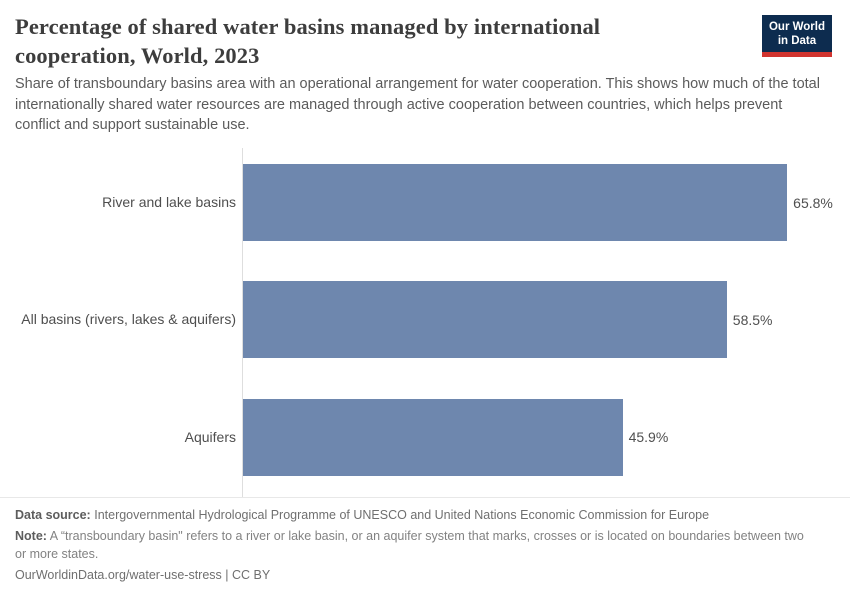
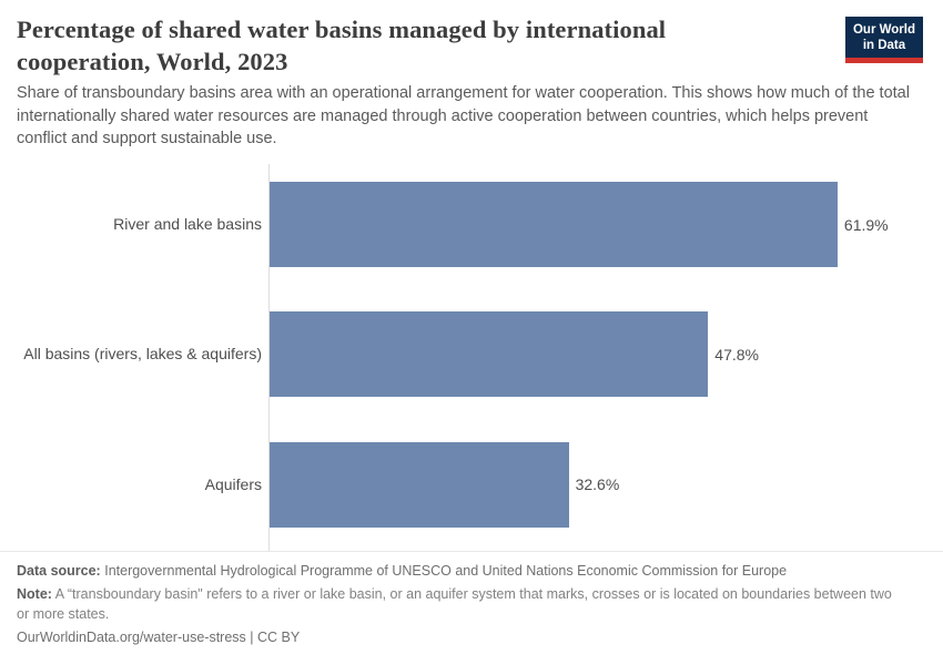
River and lake basins: 65.8% -> 61.9%
All basins (rivers, lakes & aquifers): 58.5% -> 47.8%
Aquifers: 45.9% -> 32.6%
